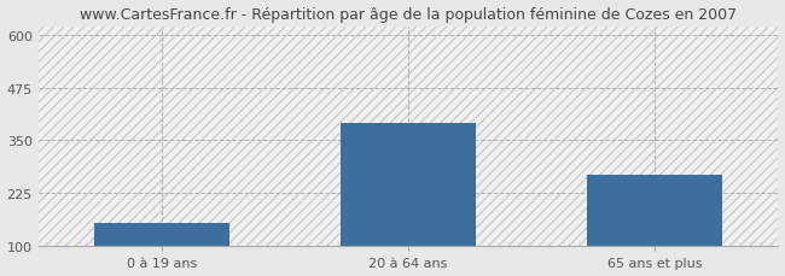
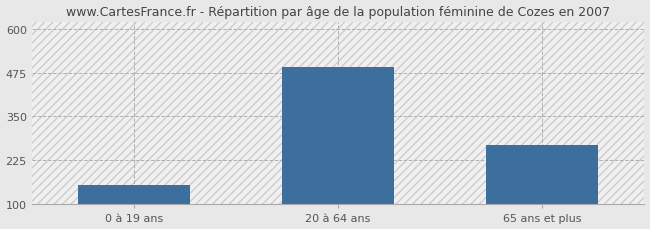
20 à 64 ans: 390 -> 492
